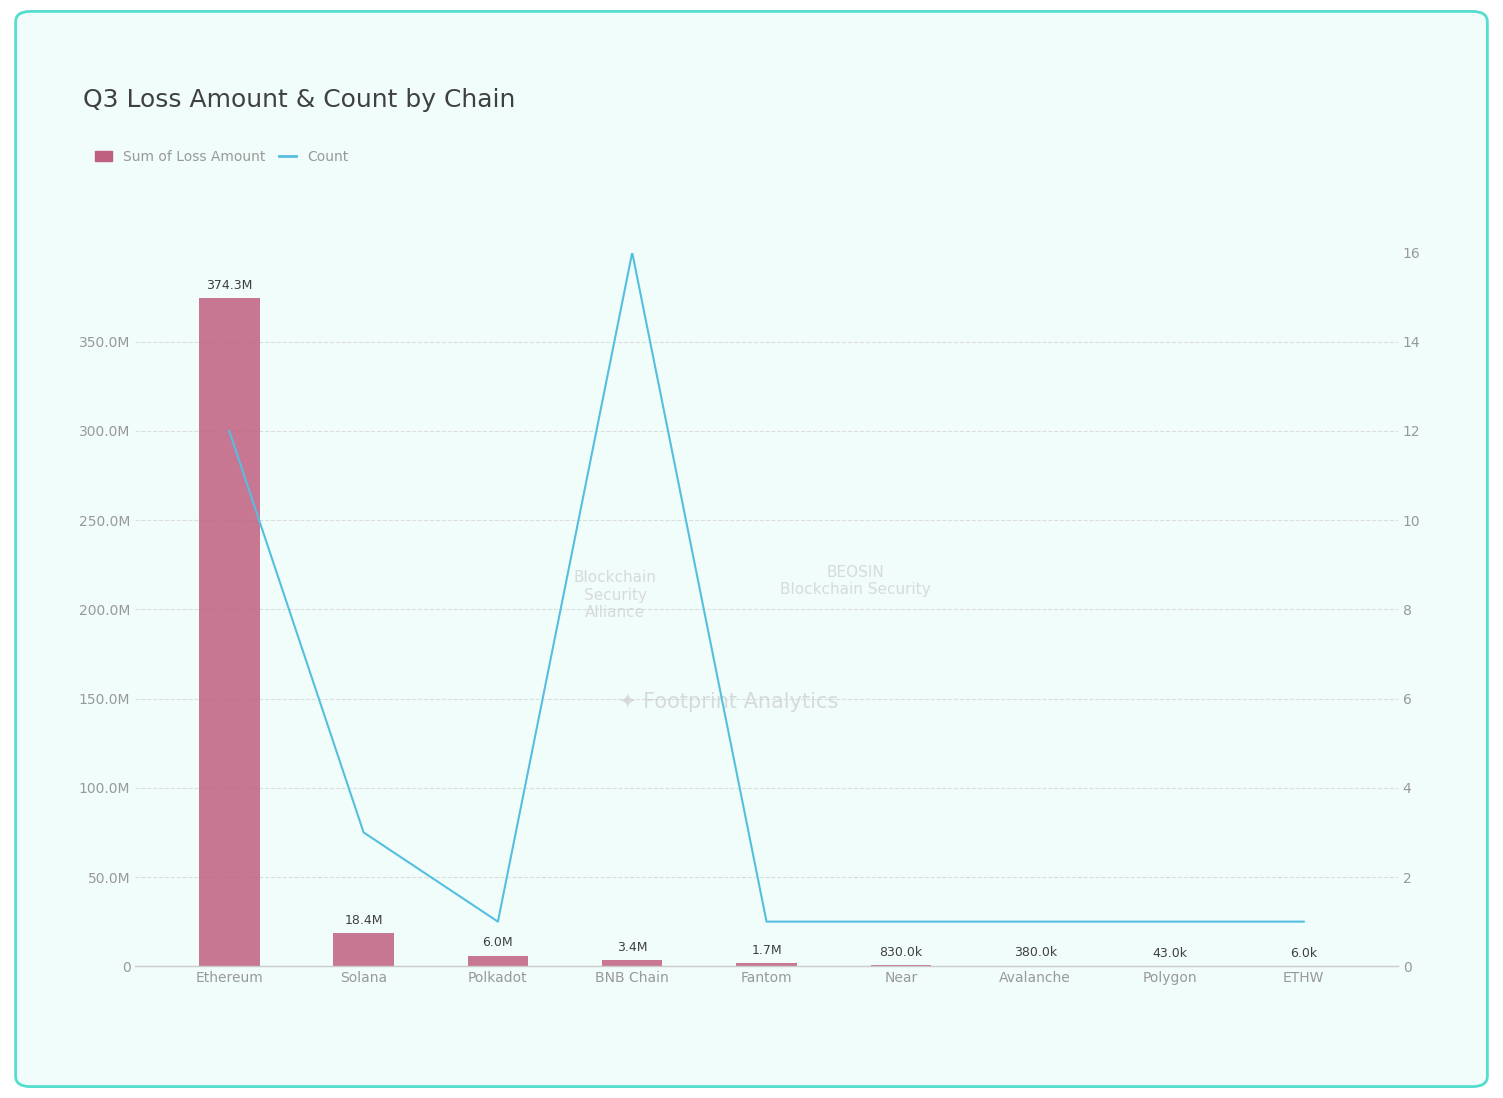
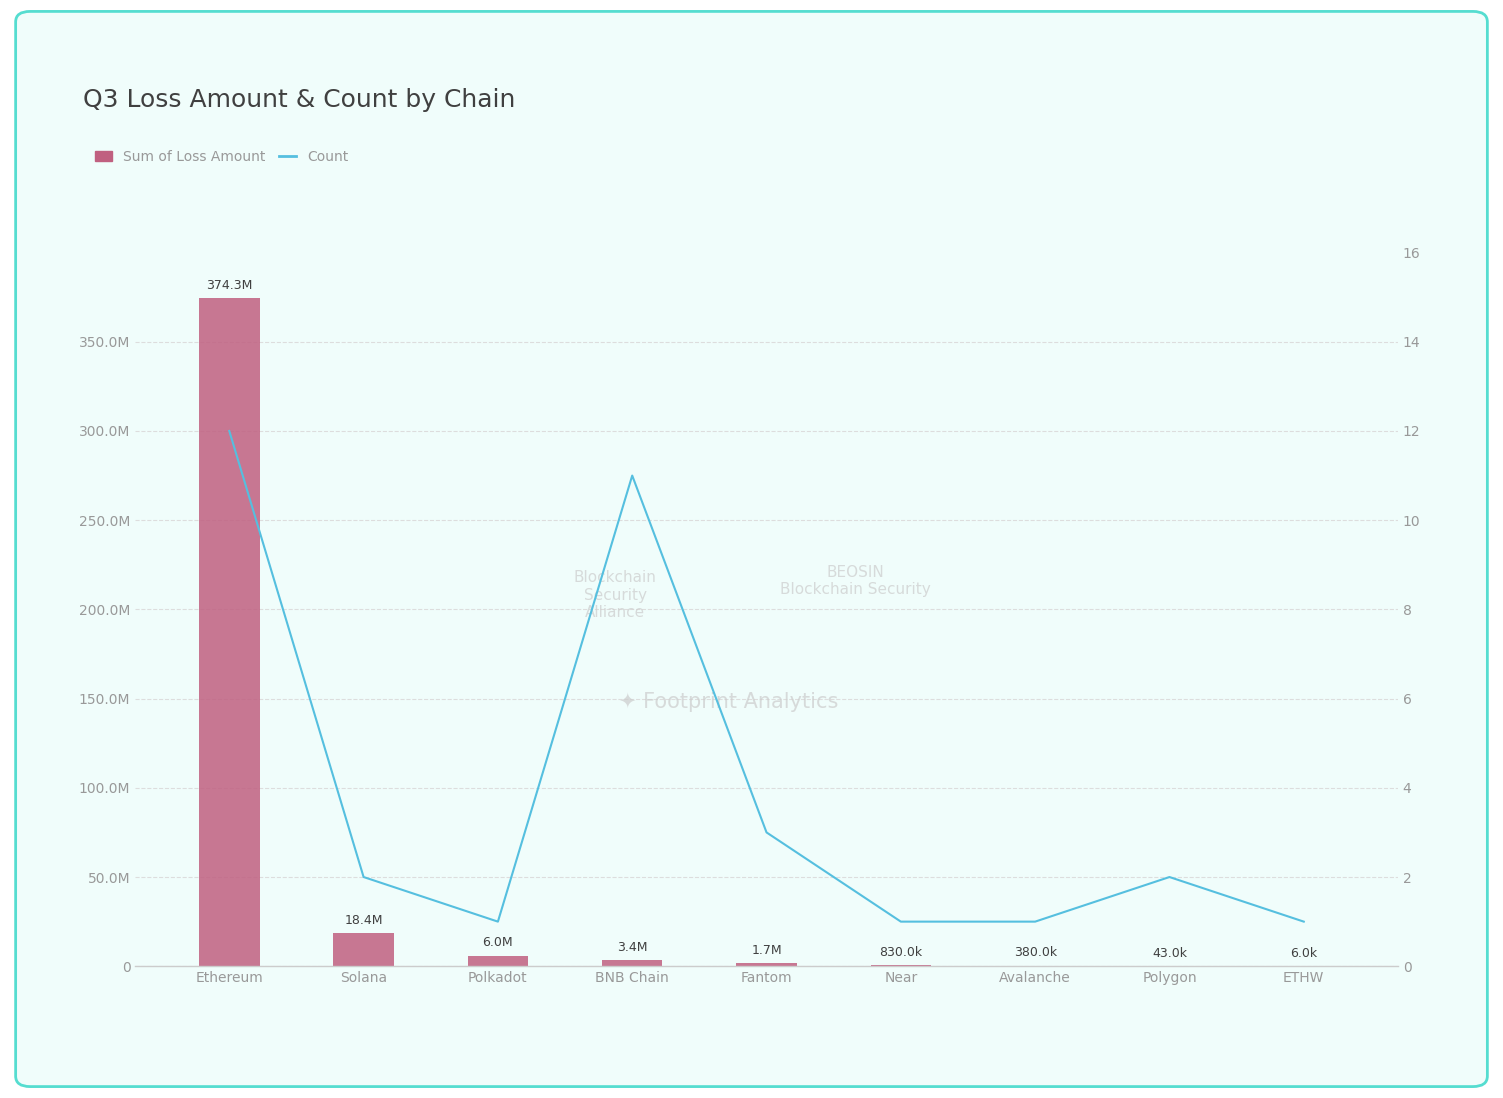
Count/Solana: 3 -> 2
Count/BNB Chain: 16 -> 11
Count/Fantom: 1 -> 3
Count/Polygon: 1 -> 2
